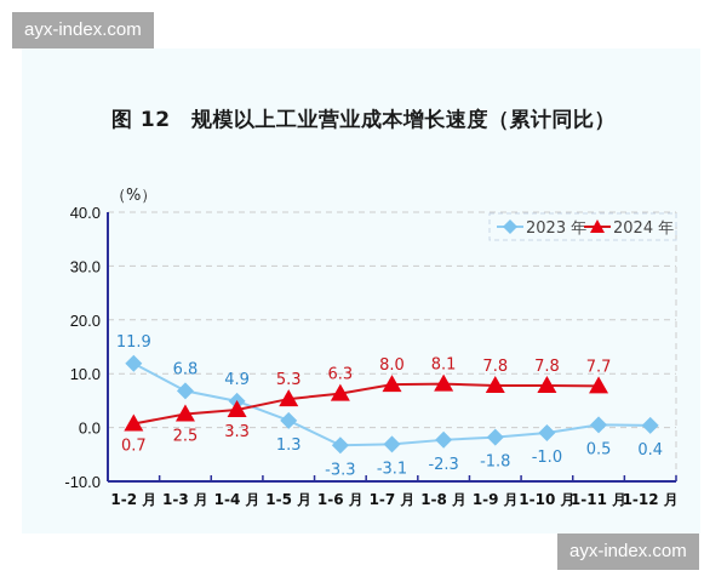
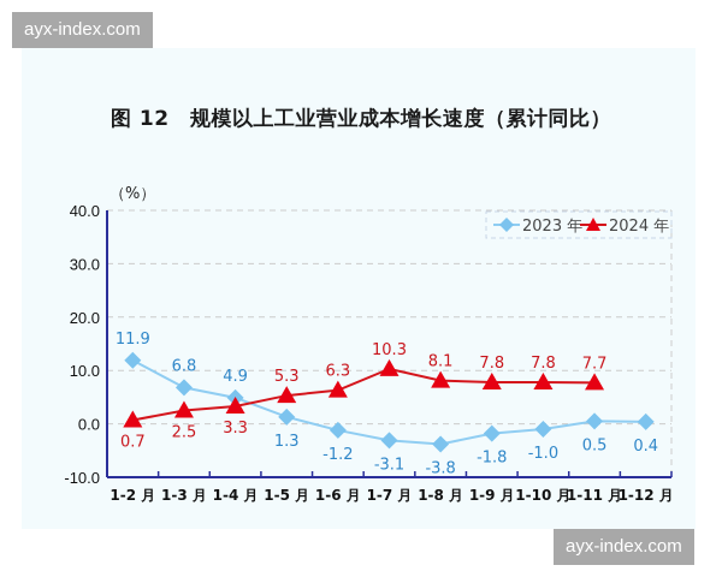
2023 年/1-6 月: -3.3 -> -1.2
2024 年/1-7 月: 8.0 -> 10.3
2023 年/1-8 月: -2.3 -> -3.8
